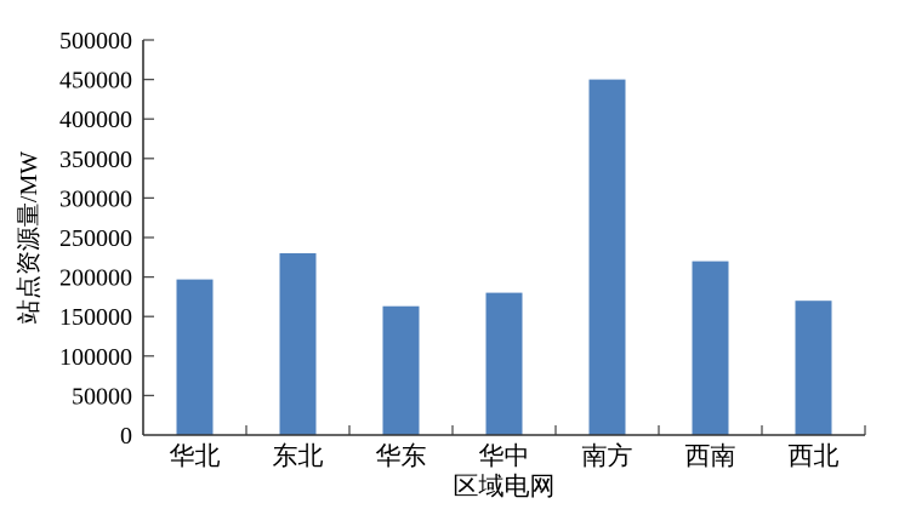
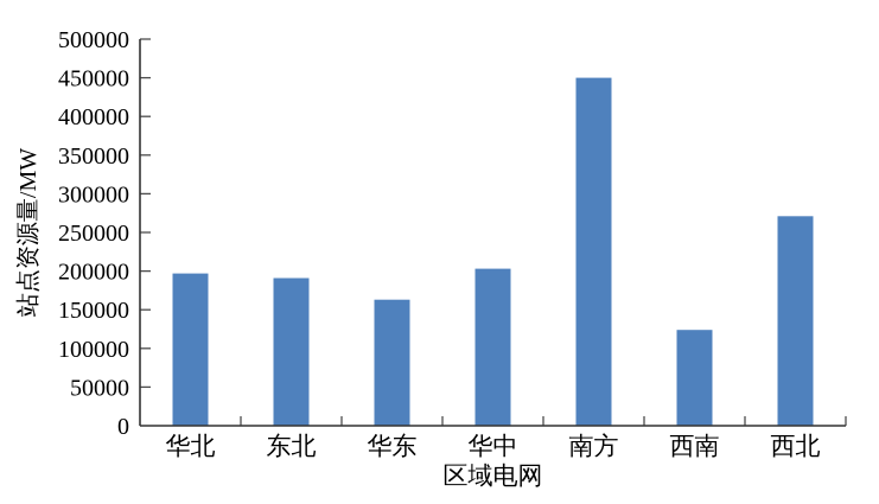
东北: 230000 -> 190000
华中: 180000 -> 200000
西南: 220000 -> 120000
西北: 170000 -> 270000
